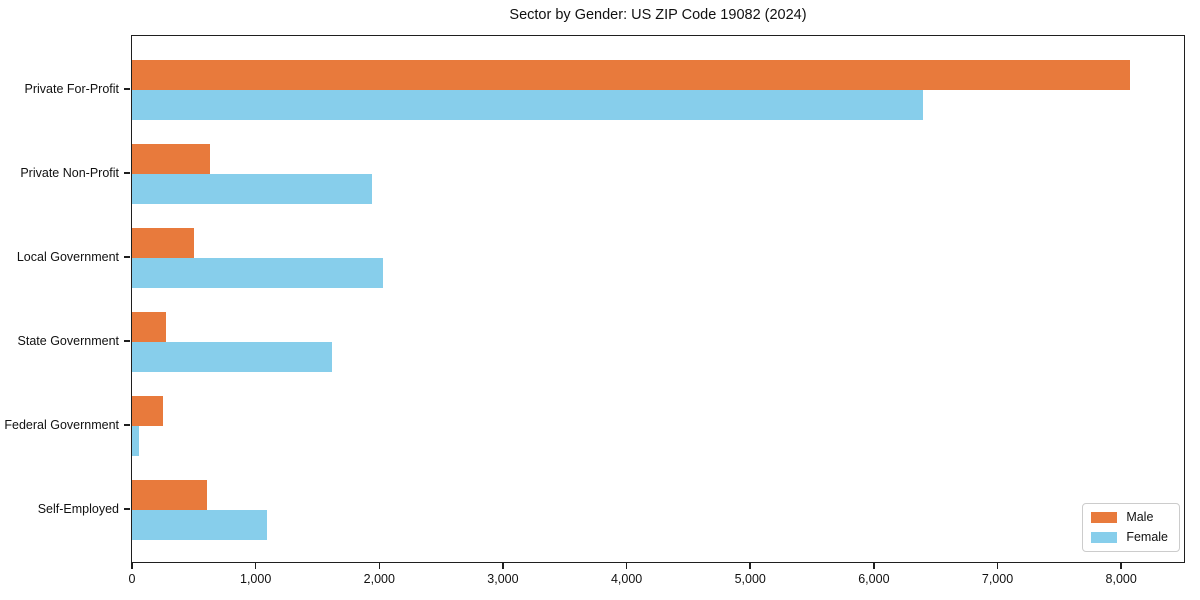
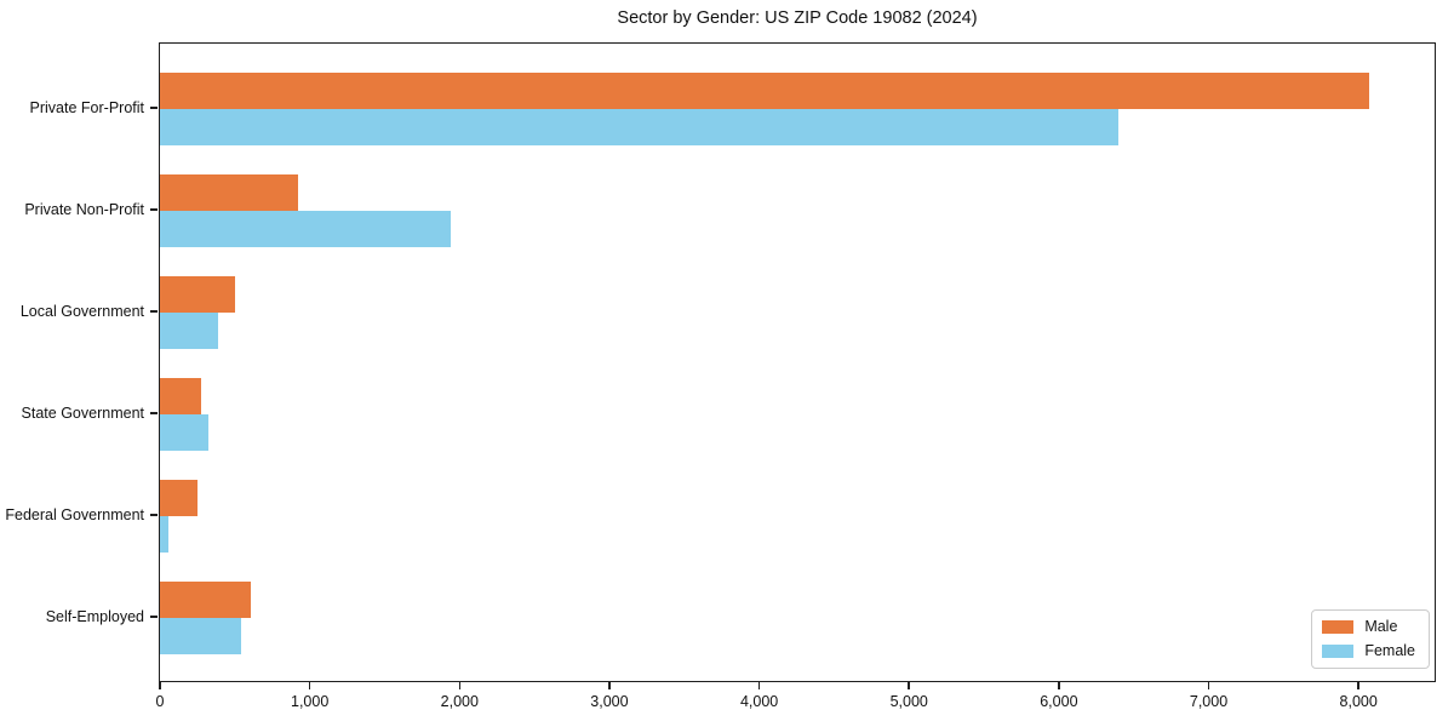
Male/Private Non-Profit: 630 -> 920
Female/Local Government: 2030 -> 390
Female/State Government: 1620 -> 320
Female/Self-Employed: 1090 -> 540
